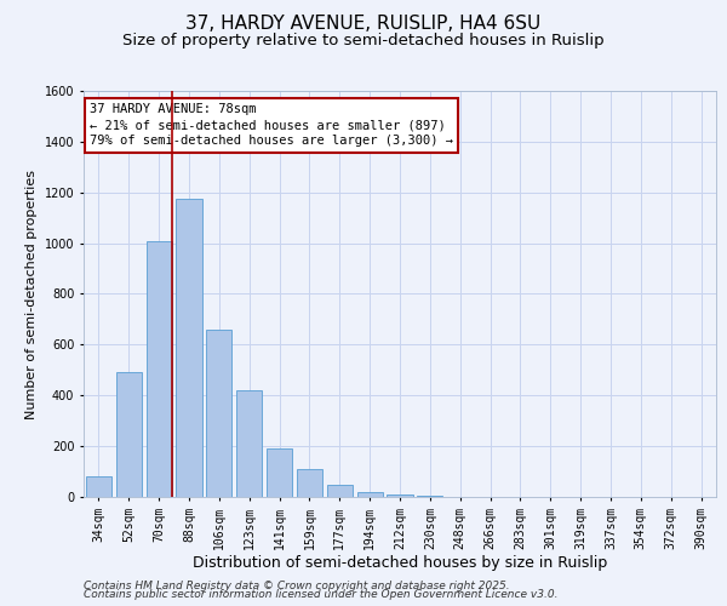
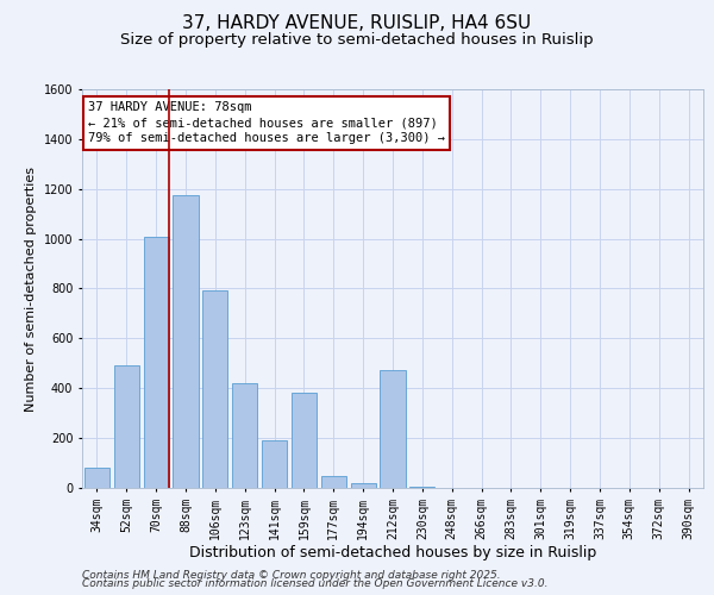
106sqm: 660 -> 795
159sqm: 110 -> 380
212sqm: 10 -> 475
